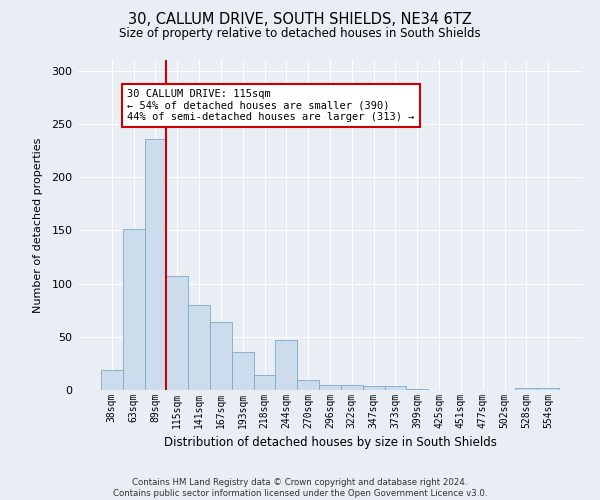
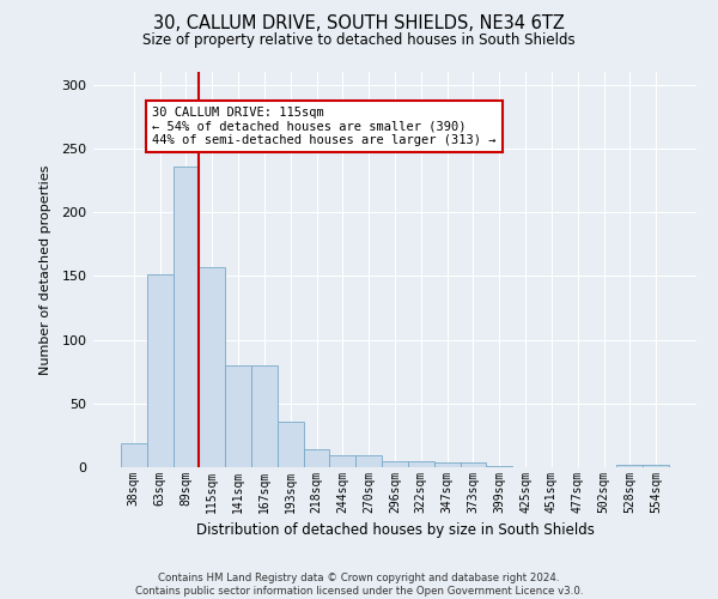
115sqm: 107 -> 157
167sqm: 64 -> 80
244sqm: 47 -> 9
